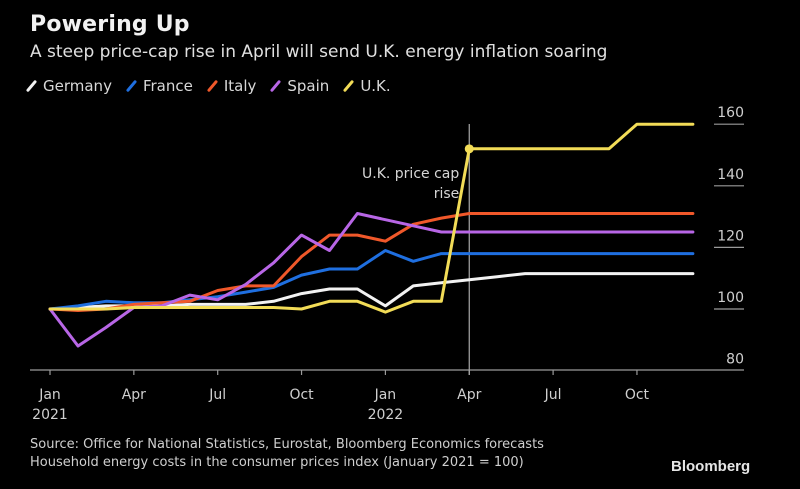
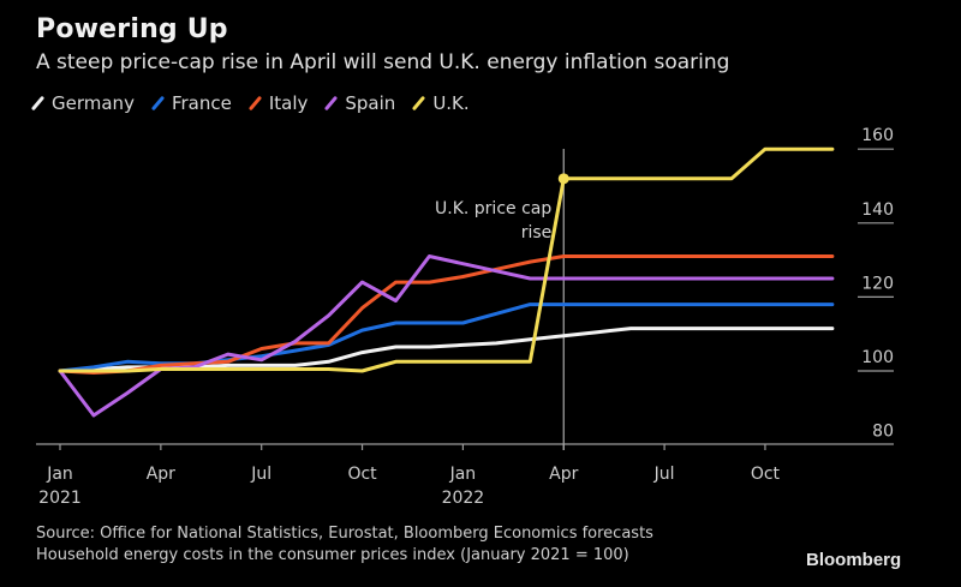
Germany/Jan 2022: 101 -> 107
France/Jan 2022: 119 -> 113
Italy/Jan 2022: 122 -> 126
U.K./Jan 2022: 99 -> 102
